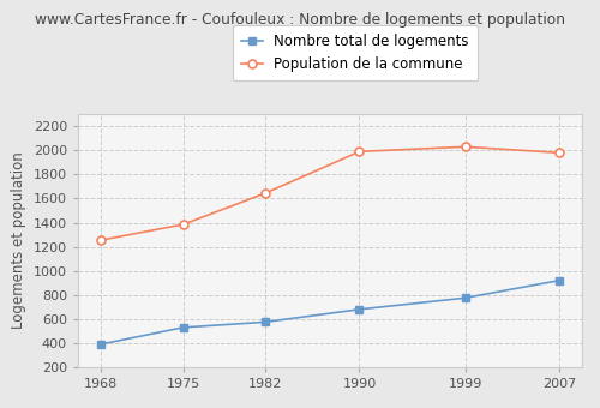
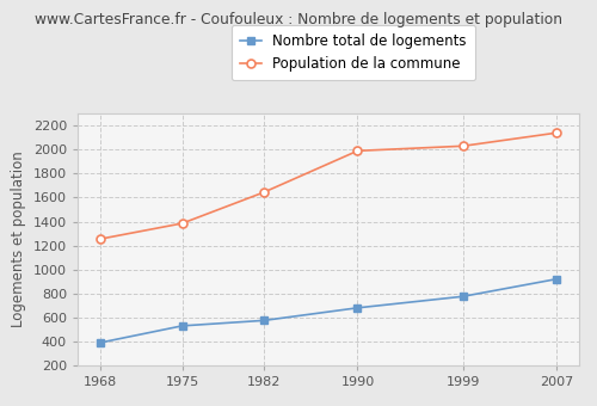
Population de la commune/2007: 1980 -> 2140
